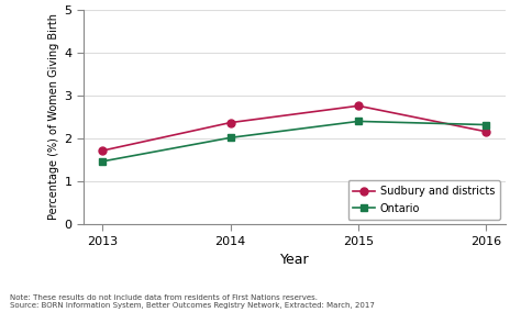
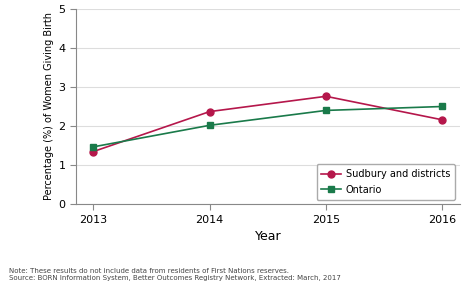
Sudbury and districts/2013: 1.72 -> 1.35
Ontario/2016: 2.32 -> 2.50
